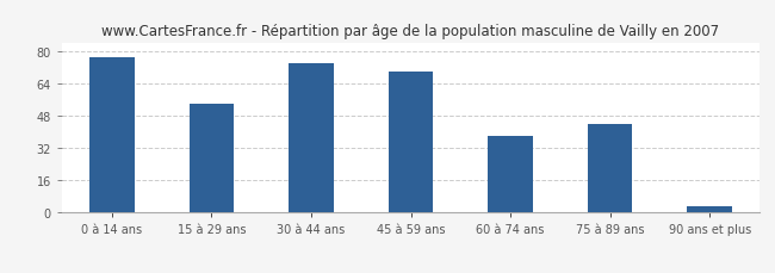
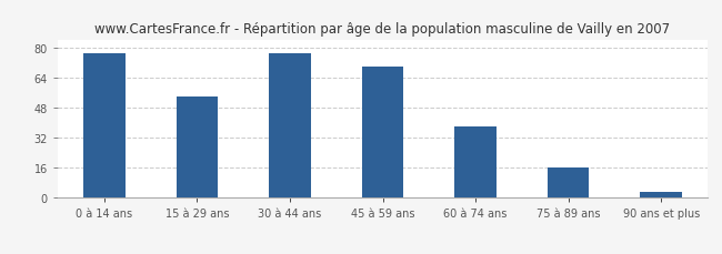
30 à 44 ans: 74 -> 77
75 à 89 ans: 44 -> 16
